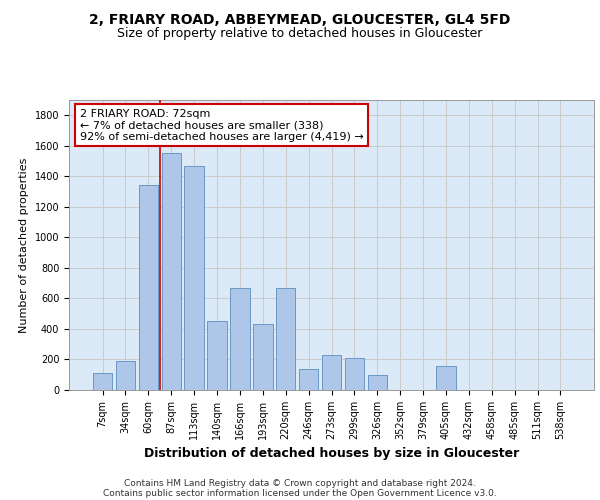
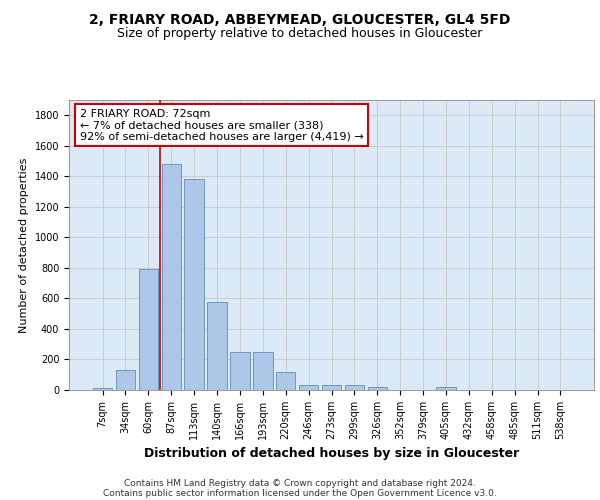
7sqm: 110 -> 20
34sqm: 190 -> 130
60sqm: 1340 -> 800
87sqm: 1550 -> 1480
113sqm: 1470 -> 1380
140sqm: 450 -> 580
166sqm: 670 -> 250
193sqm: 430 -> 250
220sqm: 670 -> 120
246sqm: 140 -> 40
273sqm: 230 -> 30
299sqm: 210 -> 30
326sqm: 100 -> 20
405sqm: 160 -> 20
